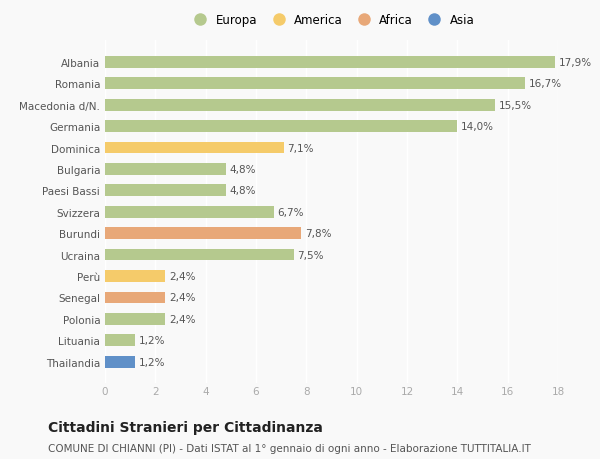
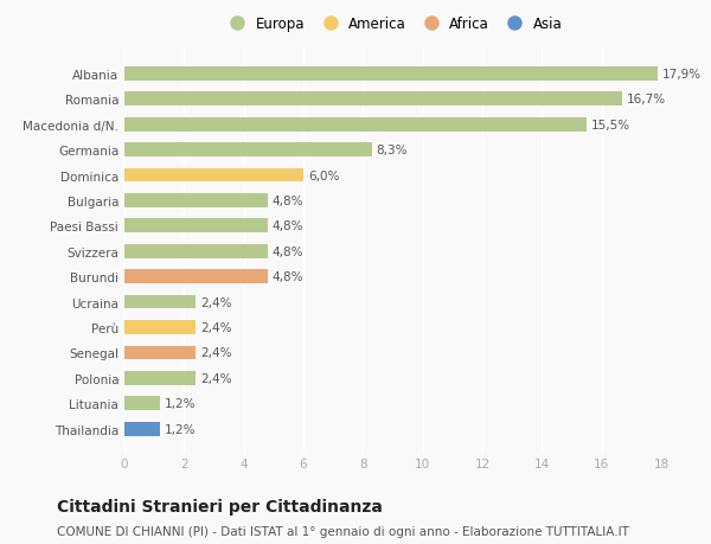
Germania: 14,0% -> 8,3%
Dominica: 7,1% -> 6,0%
Svizzera: 6,7% -> 4,8%
Burundi: 7,8% -> 4,8%
Ucraina: 7,5% -> 2,4%
